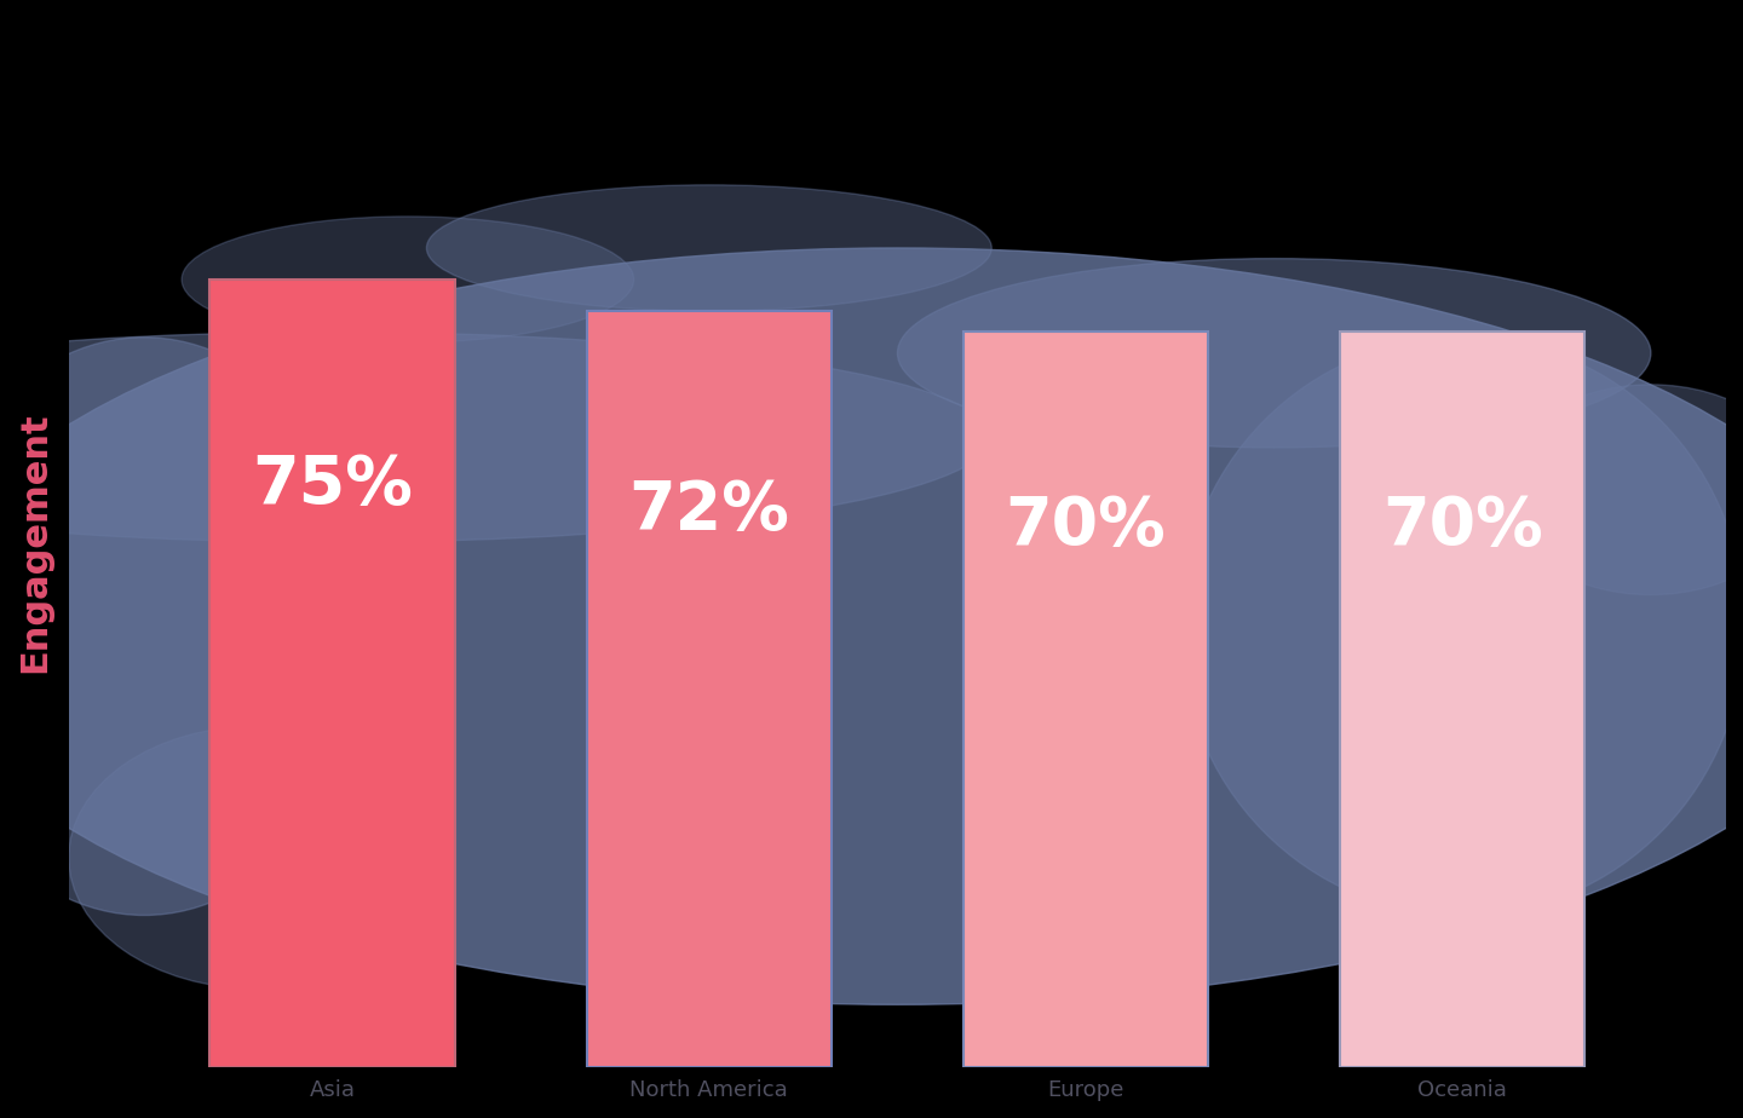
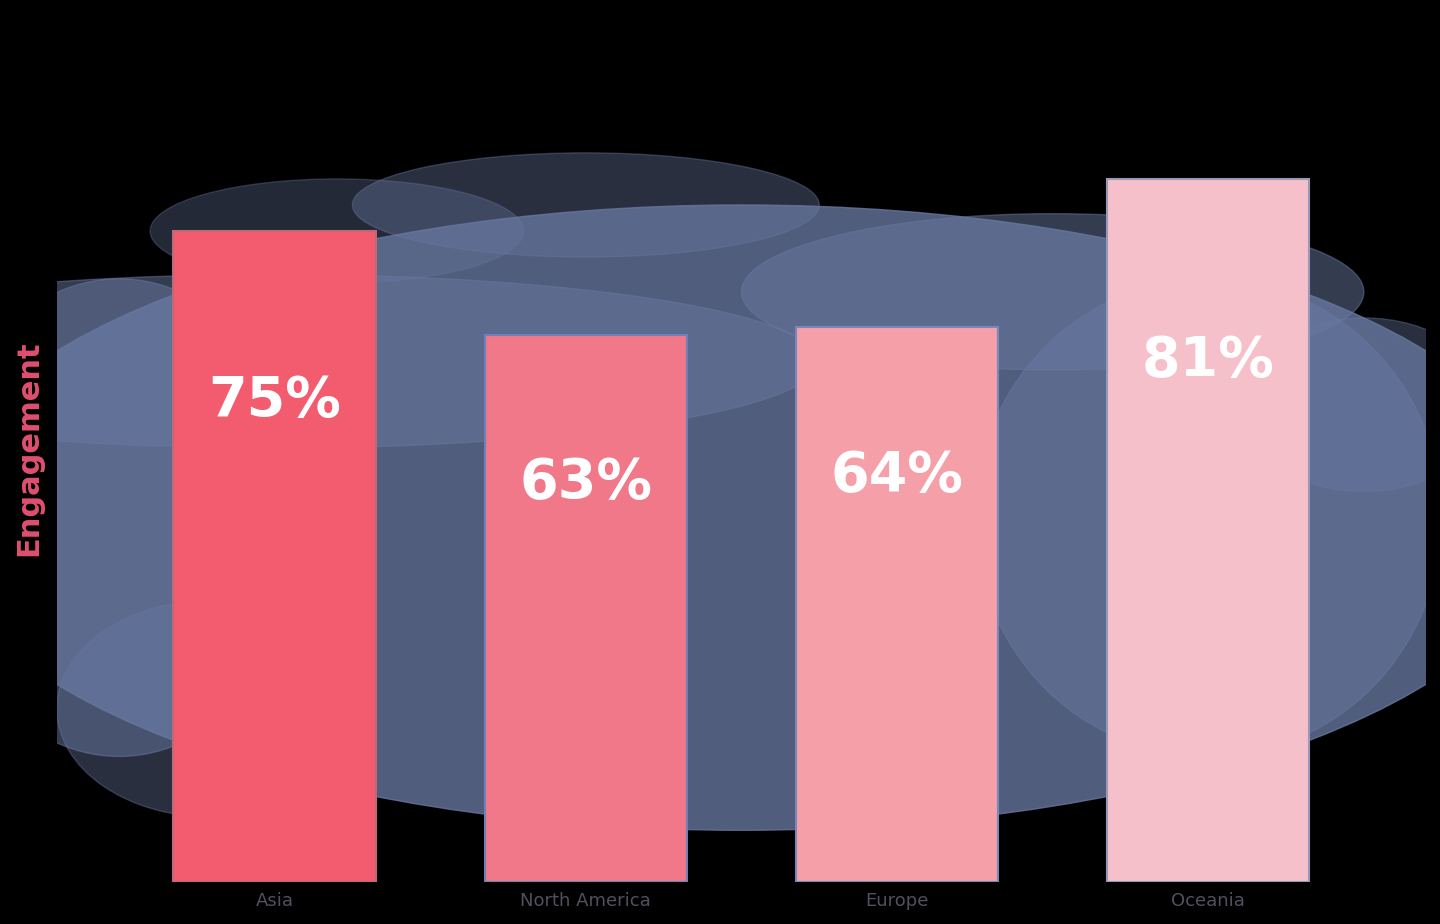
North America: 72% -> 63%
Europe: 70% -> 64%
Oceania: 70% -> 81%
